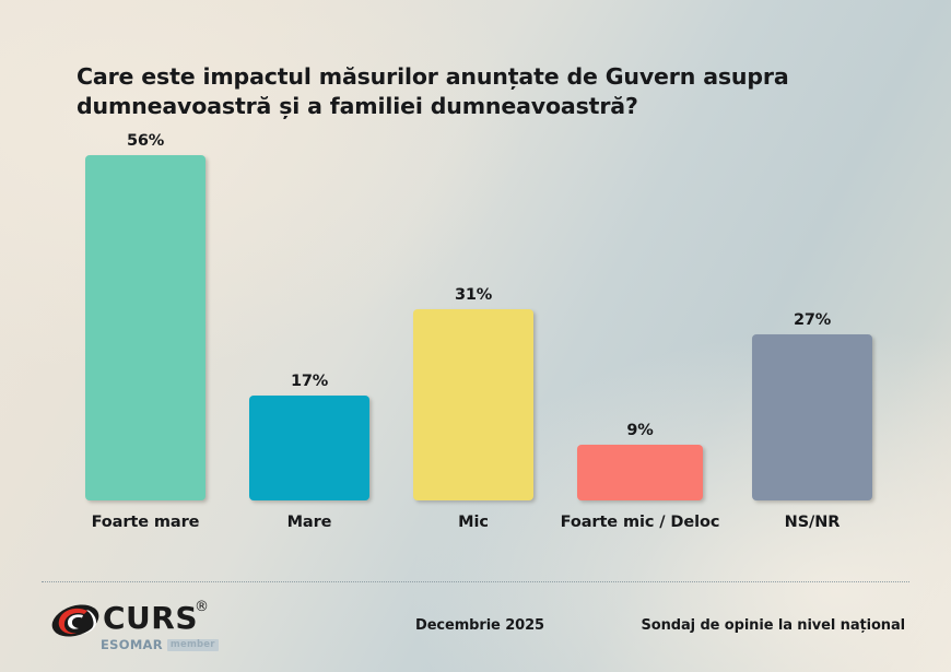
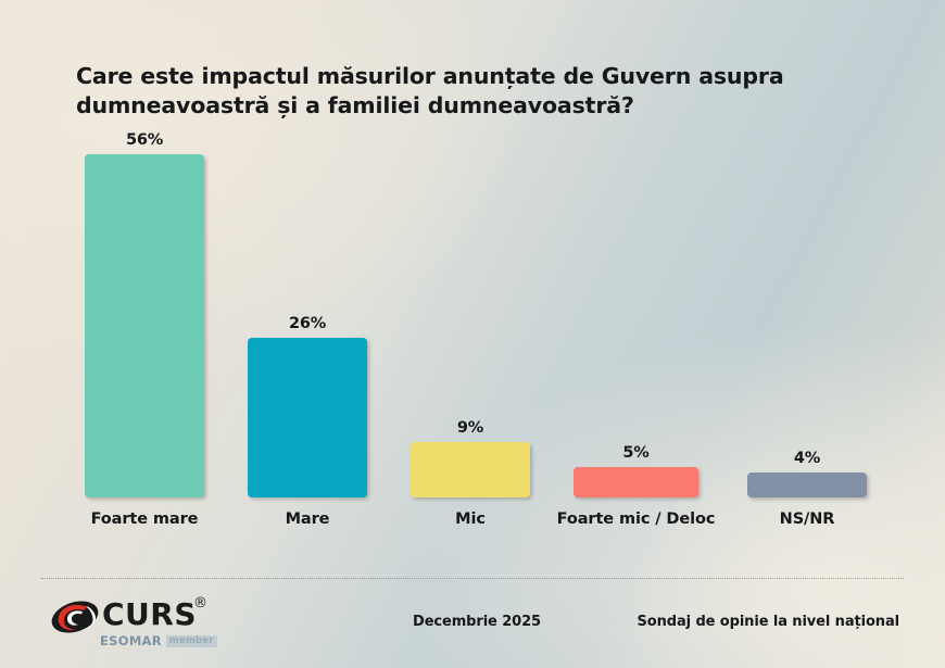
Mare: 17% -> 26%
Mic: 31% -> 9%
Foarte mic / Deloc: 9% -> 5%
NS/NR: 27% -> 4%
